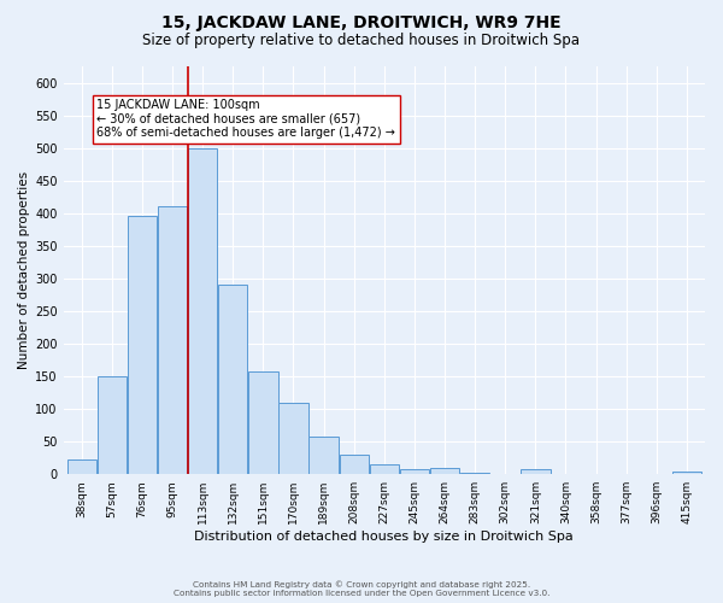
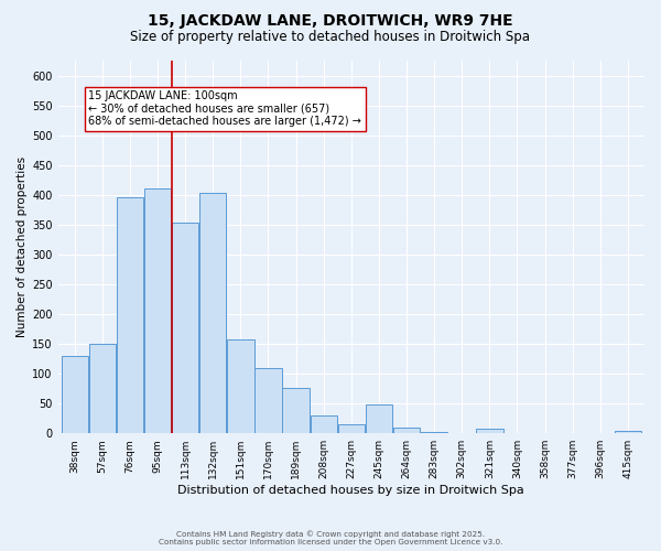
38sqm: 22 -> 130
113sqm: 500 -> 354
132sqm: 290 -> 404
189sqm: 57 -> 76
245sqm: 8 -> 48
